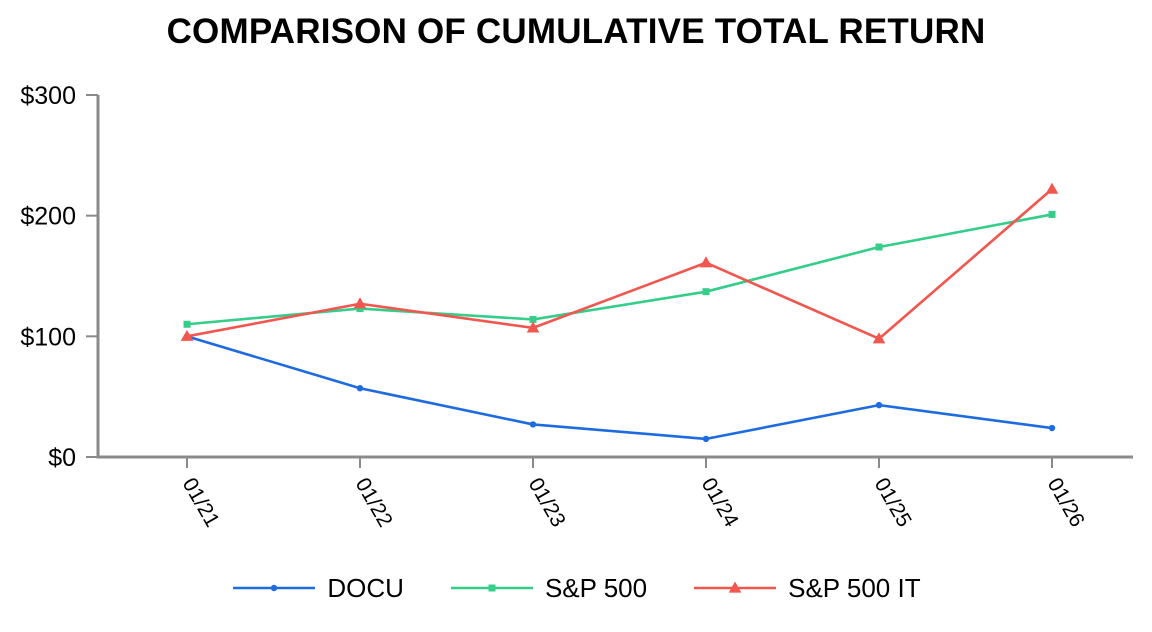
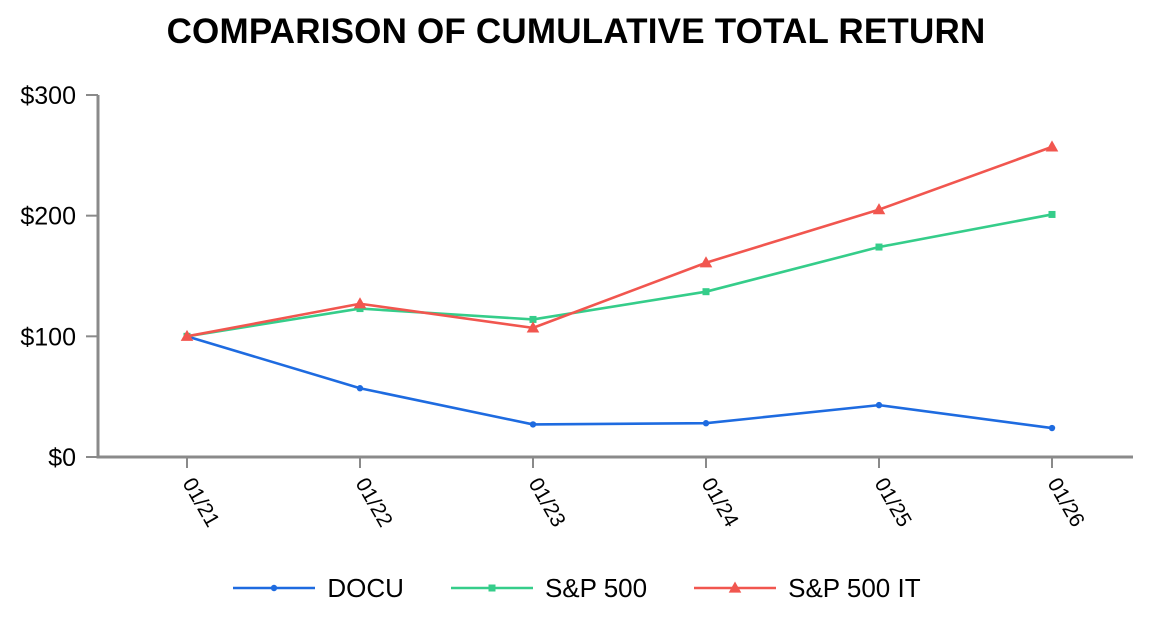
S&P 500/01/21: $110 -> $100
DOCU/01/24: $15 -> $28
S&P 500 IT/01/25: $98 -> $205
S&P 500 IT/01/26: $222 -> $257
